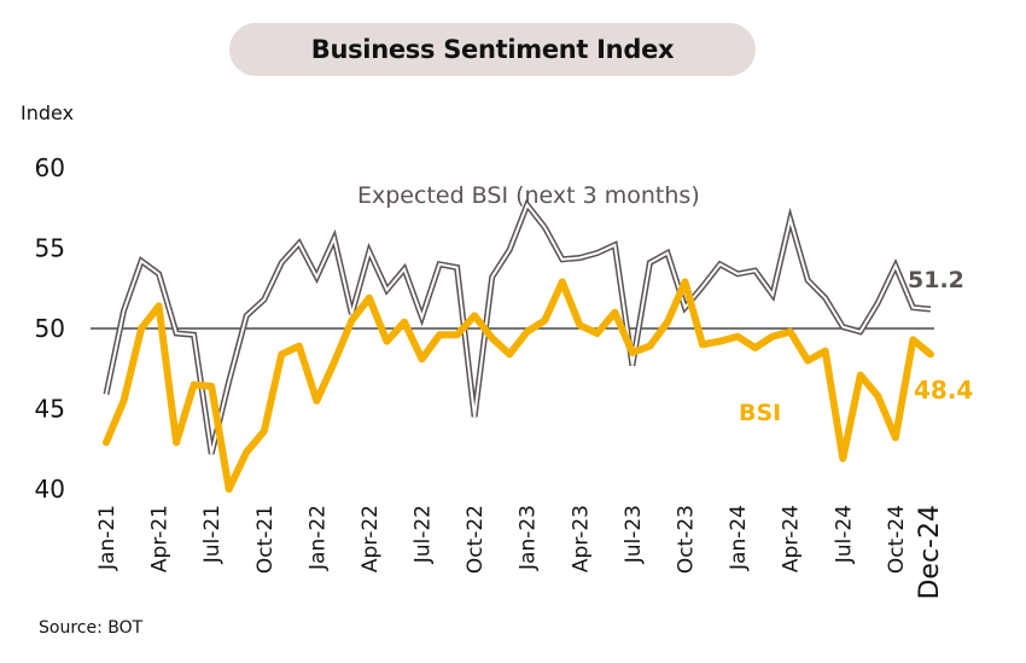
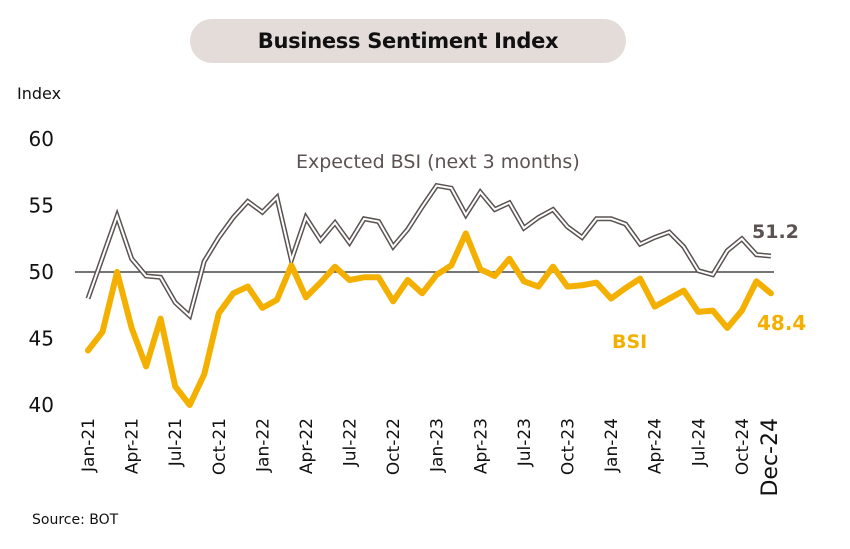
Expected BSI (next 3 months)/Jan-21: 45.9 -> 48.0
BSI/Jan-21: 42.9 -> 44.1
Expected BSI (next 3 months)/Apr-21: 53.4 -> 51.0
BSI/Apr-21: 51.4 -> 45.8
Expected BSI (next 3 months)/Jul-21: 42.2 -> 47.7
BSI/Jul-21: 46.4 -> 41.4
Expected BSI (next 3 months)/Oct-21: 51.8 -> 52.6
BSI/Oct-21: 43.6 -> 46.9
Expected BSI (next 3 months)/Jan-22: 53.2 -> 54.5
BSI/Jan-22: 45.5 -> 47.3
Expected BSI (next 3 months)/Apr-22: 54.8 -> 54.1
BSI/Apr-22: 51.9 -> 48.1
Expected BSI (next 3 months)/Jul-22: 50.7 -> 52.2
BSI/Jul-22: 48.1 -> 49.4
Expected BSI (next 3 months)/Oct-22: 44.5 -> 51.9
BSI/Oct-22: 50.8 -> 47.8
Expected BSI (next 3 months)/Jan-23: 57.7 -> 56.5
Expected BSI (next 3 months)/Apr-23: 54.4 -> 56.0
Expected BSI (next 3 months)/Jul-23: 47.7 -> 53.3
BSI/Jul-23: 48.5 -> 49.3
Expected BSI (next 3 months)/Oct-23: 51.3 -> 53.4
BSI/Oct-23: 52.9 -> 48.9
Expected BSI (next 3 months)/Jan-24: 53.4 -> 54.0
BSI/Jan-24: 49.5 -> 48.0
Expected BSI (next 3 months)/Apr-24: 56.8 -> 52.6
BSI/Apr-24: 49.8 -> 47.4
BSI/Jul-24: 41.9 -> 47.0
Expected BSI (next 3 months)/Oct-24: 53.9 -> 52.5
BSI/Oct-24: 43.2 -> 47.1
